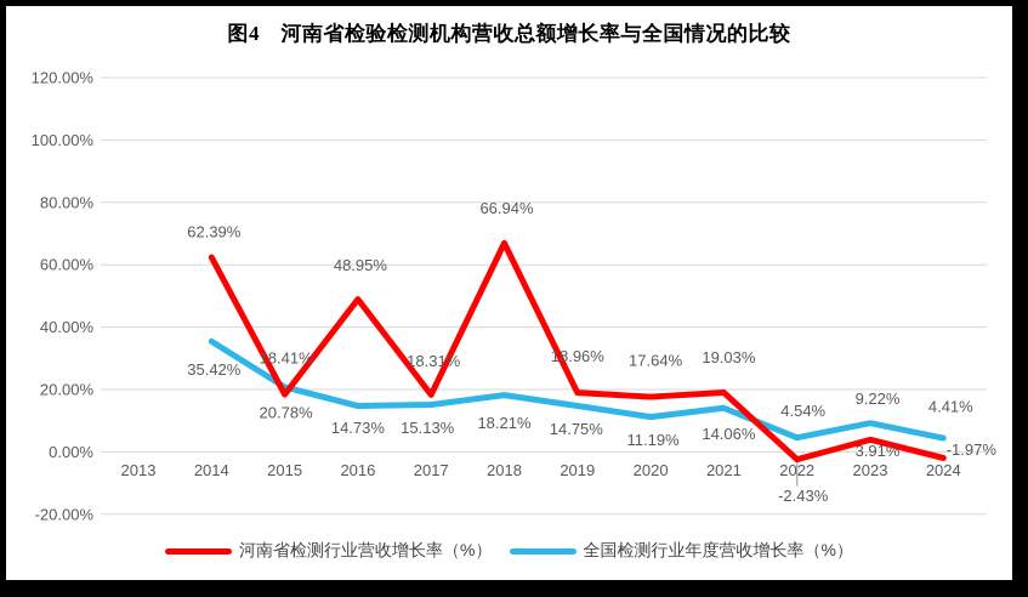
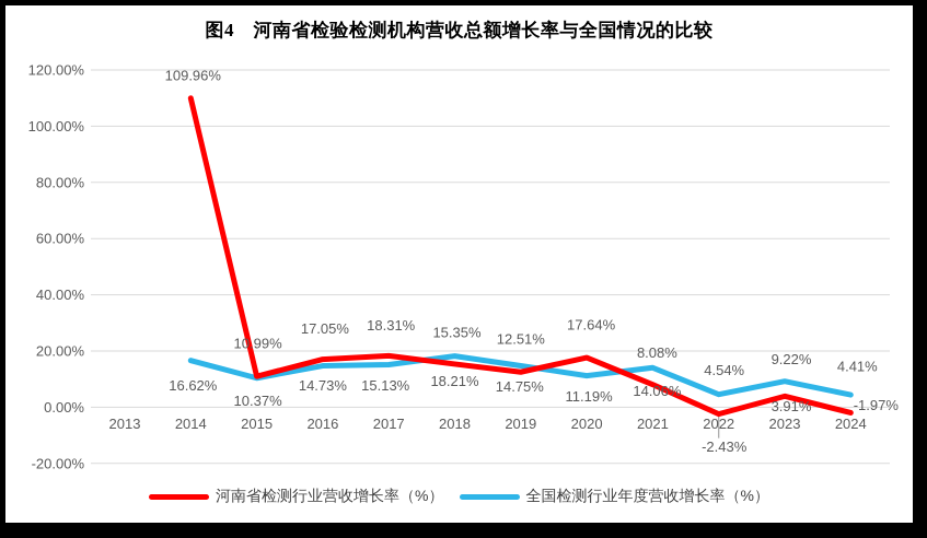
河南省检测行业营收增长率（%）/2014: 62.39% -> 109.96%
全国检测行业年度营收增长率（%）/2014: 35.42% -> 16.62%
河南省检测行业营收增长率（%）/2015: 18.41% -> 10.99%
全国检测行业年度营收增长率（%）/2015: 20.78% -> 10.37%
河南省检测行业营收增长率（%）/2016: 48.95% -> 17.05%
河南省检测行业营收增长率（%）/2018: 66.94% -> 15.35%
河南省检测行业营收增长率（%）/2019: 18.96% -> 12.51%
河南省检测行业营收增长率（%）/2021: 19.03% -> 8.08%
